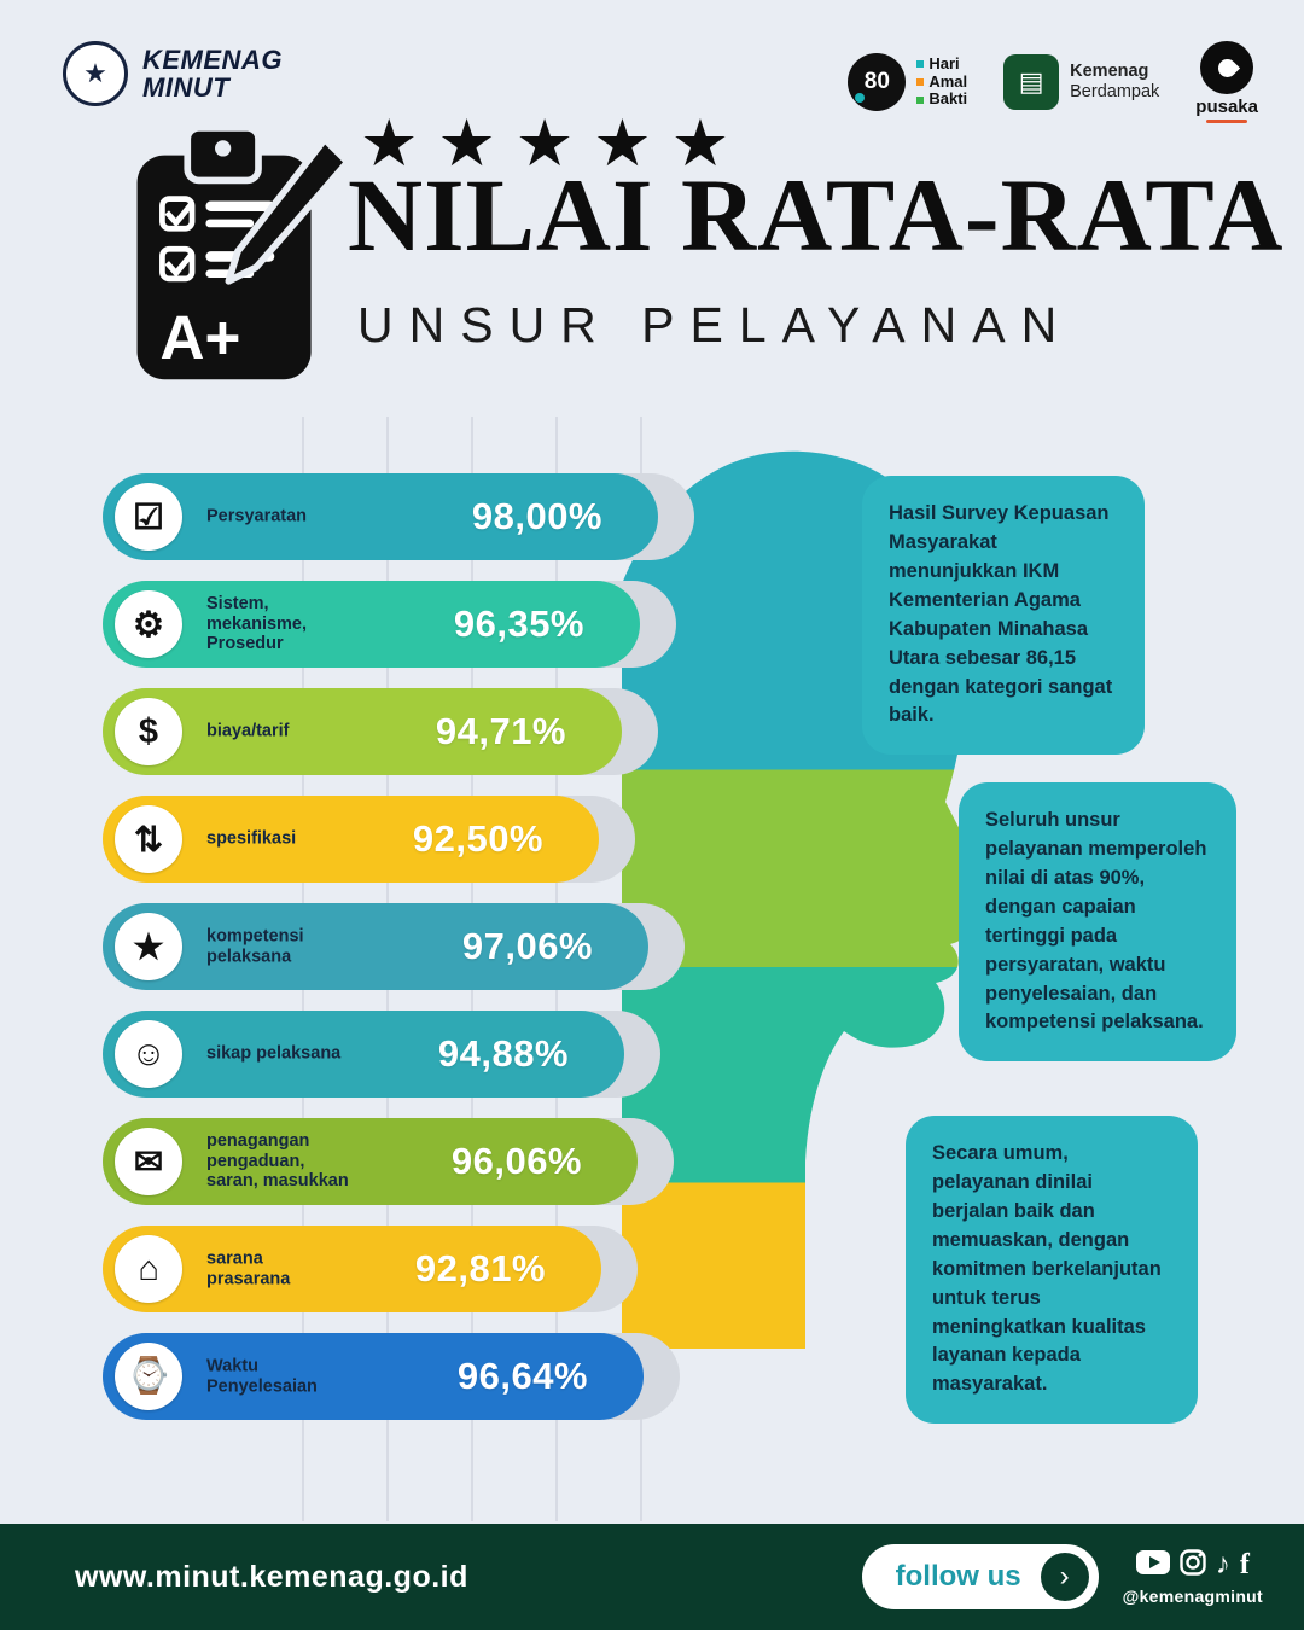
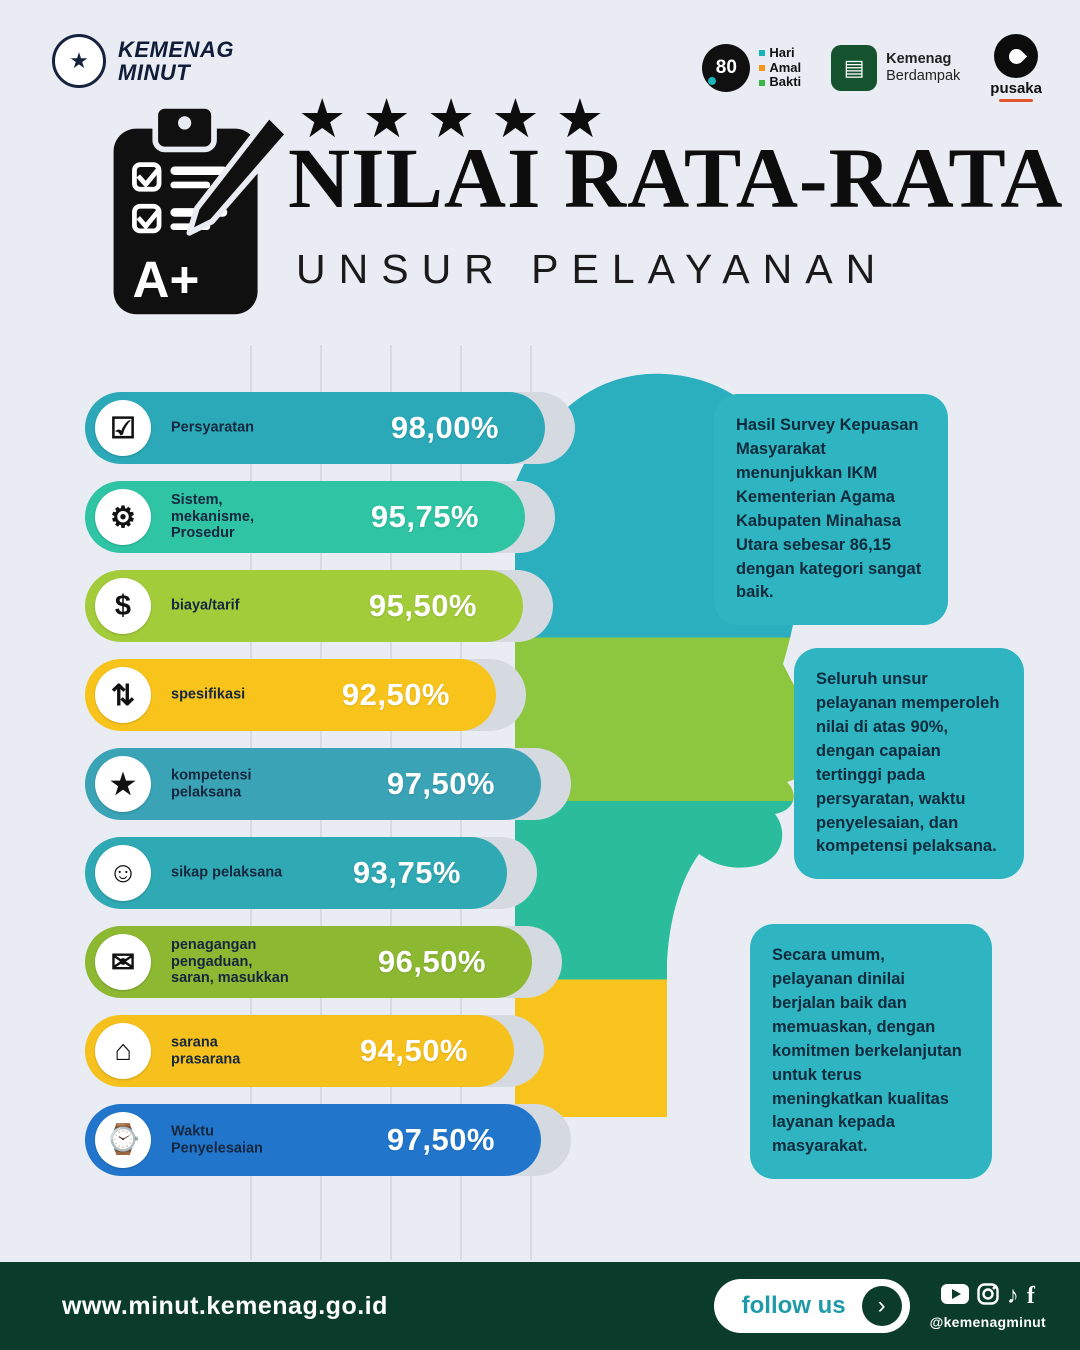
Sistem, mekanisme, Prosedur: 96,35% -> 95,75%
biaya/tarif: 94,71% -> 95,50%
kompetensi pelaksana: 97,06% -> 97,50%
sikap pelaksana: 94,88% -> 93,75%
penagangan pengaduan, saran, masukkan: 96,06% -> 96,50%
sarana prasarana: 92,81% -> 94,50%
Waktu Penyelesaian: 96,64% -> 97,50%
